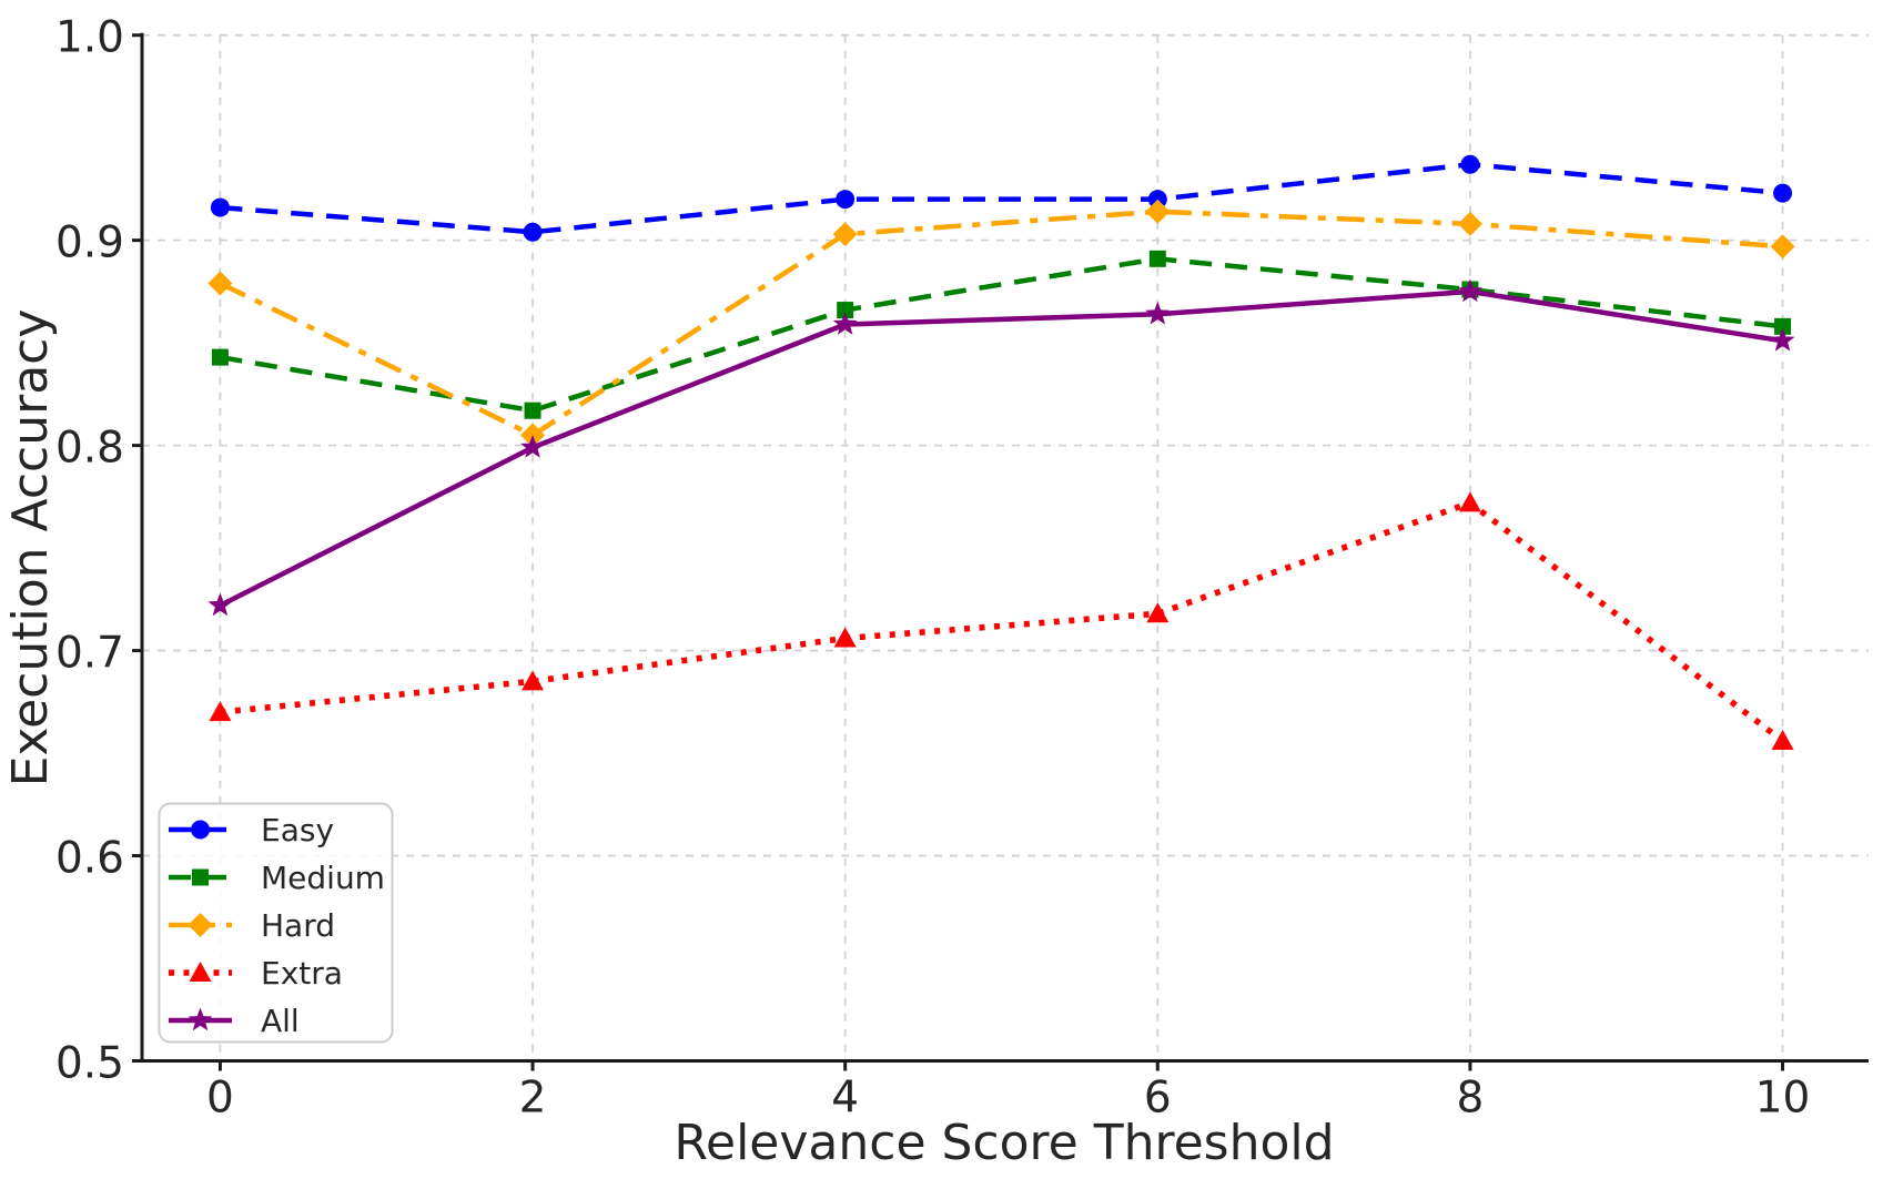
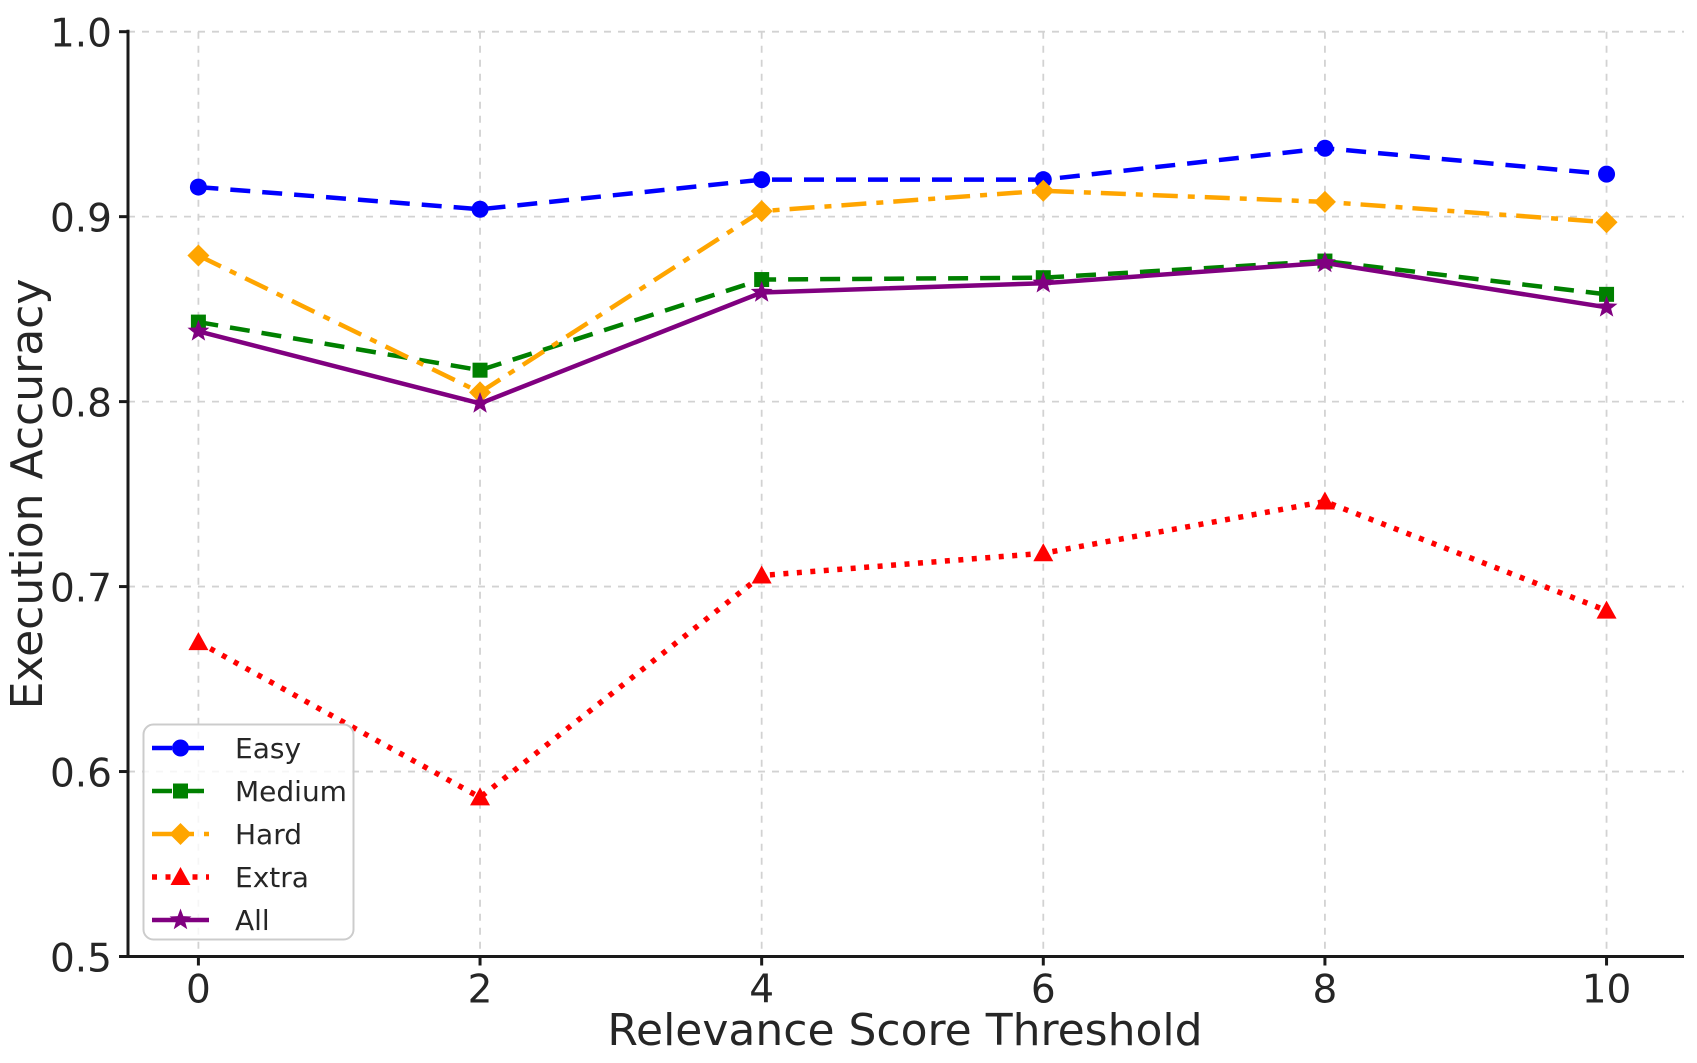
All/0: 0.722 -> 0.838
Extra/2: 0.685 -> 0.586
Medium/6: 0.891 -> 0.867
Extra/8: 0.772 -> 0.746
Extra/10: 0.656 -> 0.687
